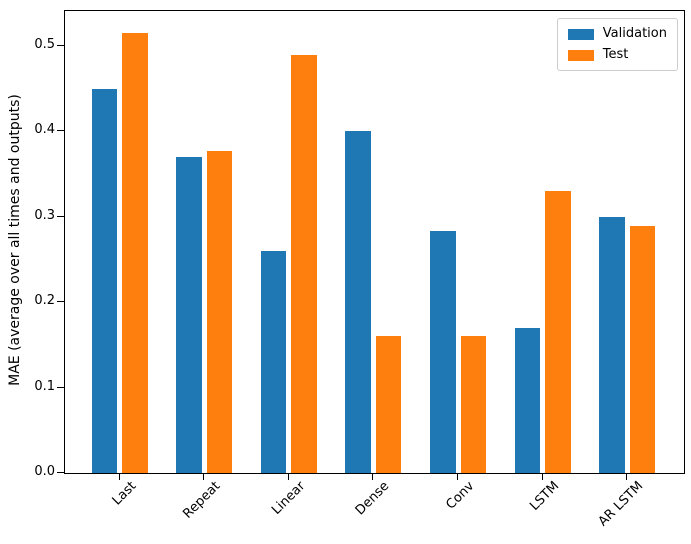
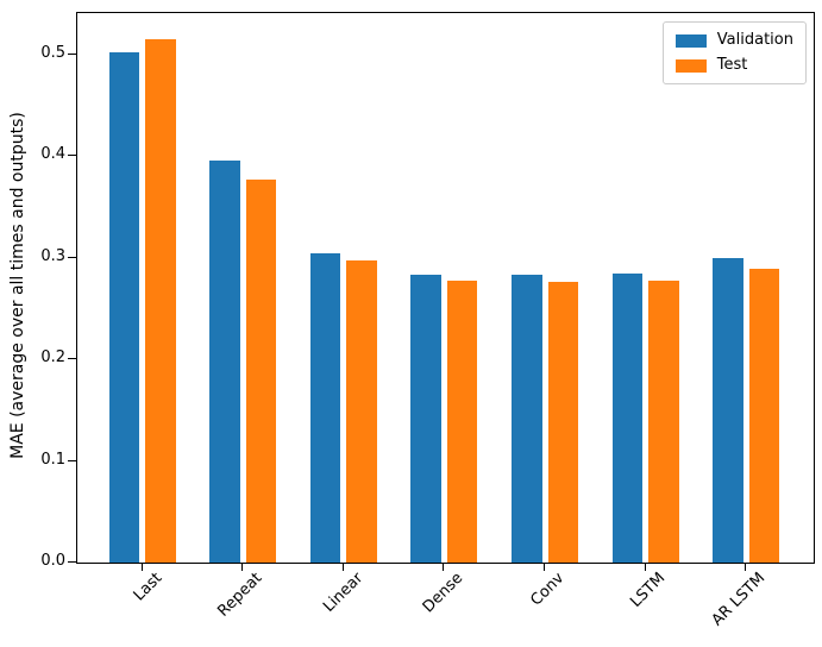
Validation/Last: 0.45 -> 0.50
Validation/Repeat: 0.37 -> 0.40
Validation/Linear: 0.26 -> 0.30
Test/Linear: 0.49 -> 0.30
Validation/Dense: 0.40 -> 0.28
Test/Dense: 0.16 -> 0.28
Test/Conv: 0.16 -> 0.28
Validation/LSTM: 0.17 -> 0.28
Test/LSTM: 0.33 -> 0.28
